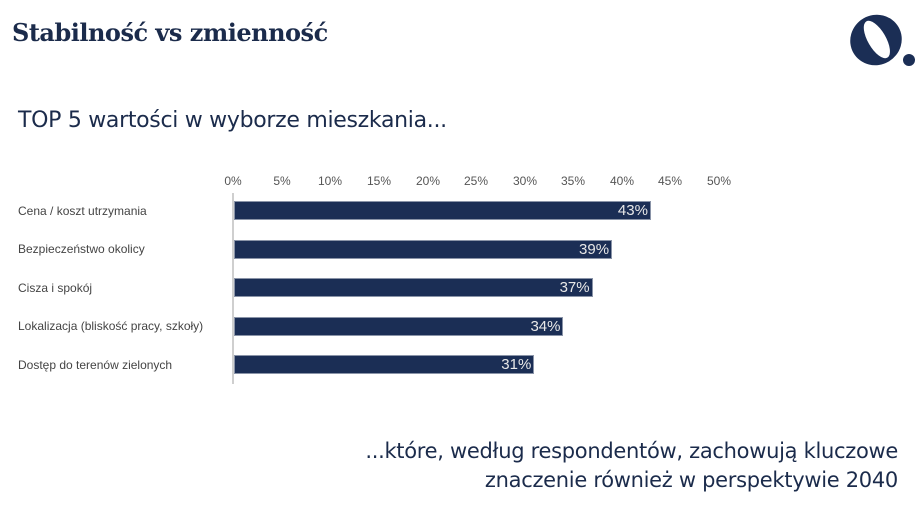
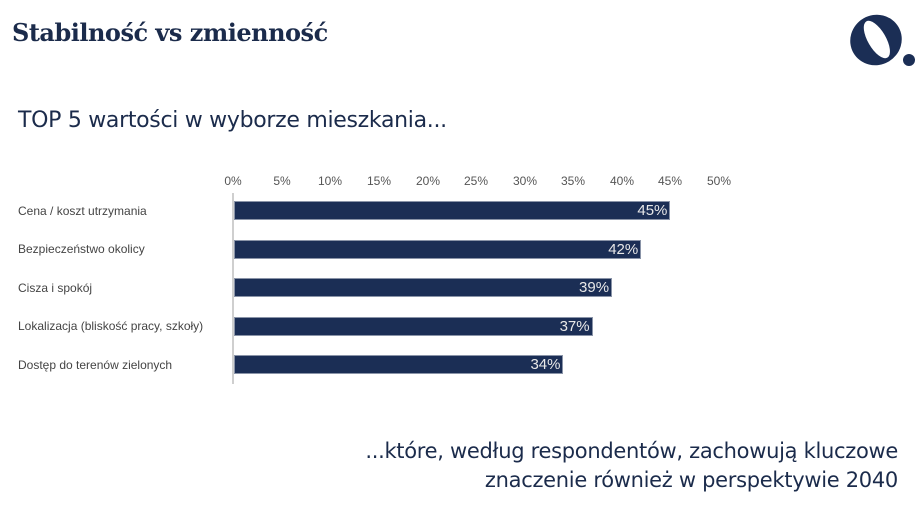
Cena / koszt utrzymania: 43% -> 45%
Bezpieczeństwo okolicy: 39% -> 42%
Cisza i spokój: 37% -> 39%
Lokalizacja (bliskość pracy, szkoły): 34% -> 37%
Dostęp do terenów zielonych: 31% -> 34%
